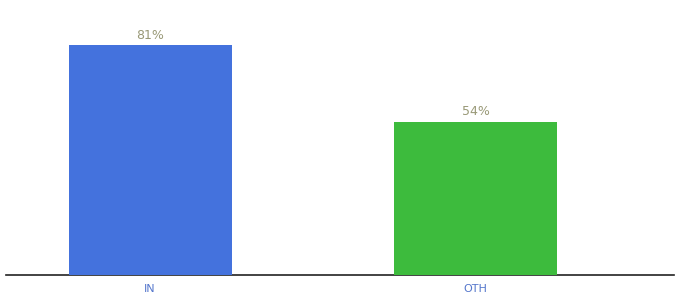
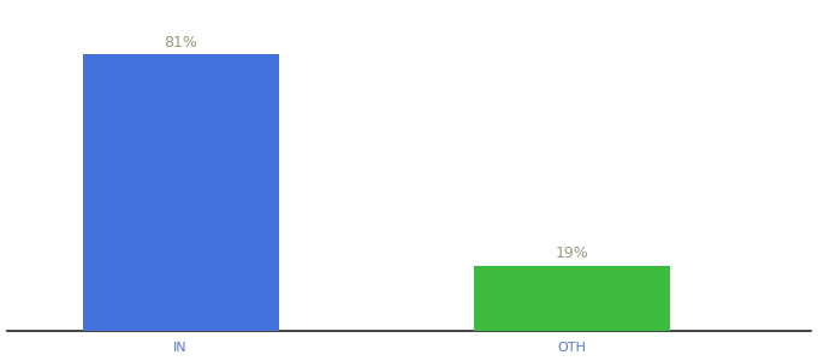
OTH: 54% -> 19%
